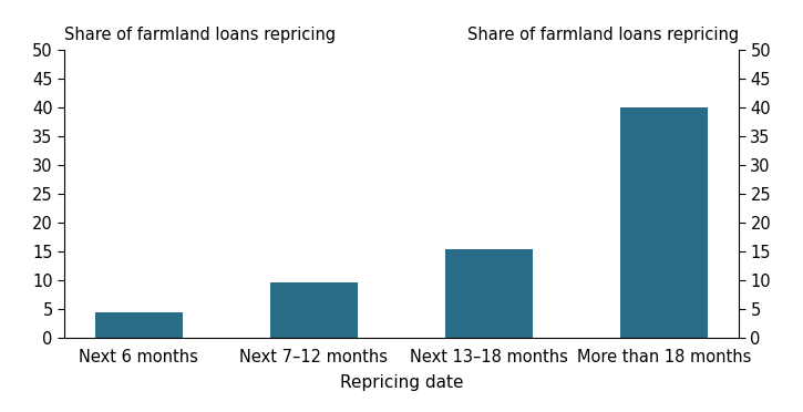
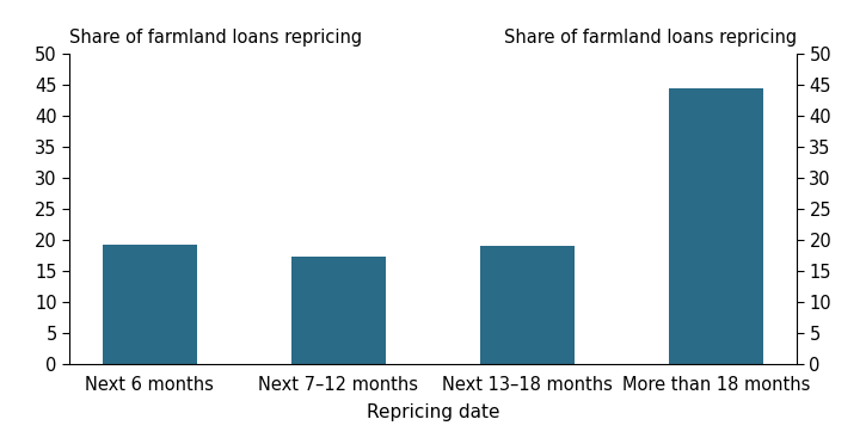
Next 6 months: 4.4 -> 19.2
Next 7–12 months: 9.6 -> 17.3
Next 13–18 months: 15.4 -> 19.1
More than 18 months: 40.0 -> 44.4
